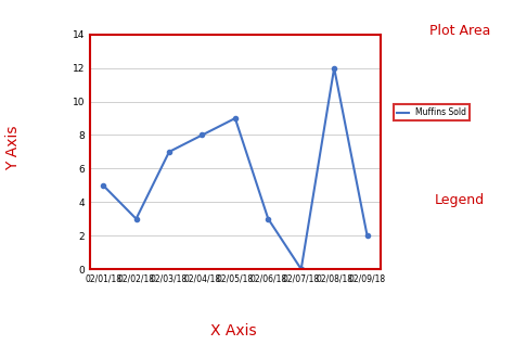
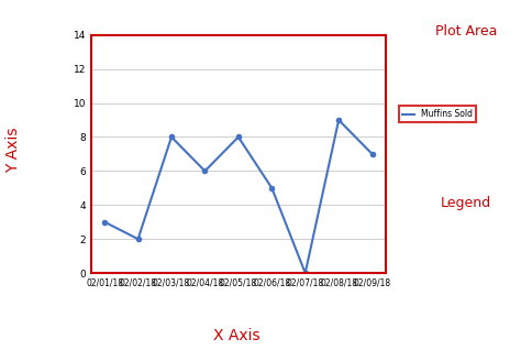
02/01/18: 5 -> 3
02/02/18: 3 -> 2
02/03/18: 7 -> 8
02/04/18: 8 -> 6
02/05/18: 9 -> 8
02/06/18: 3 -> 5
02/08/18: 12 -> 9
02/09/18: 2 -> 7
